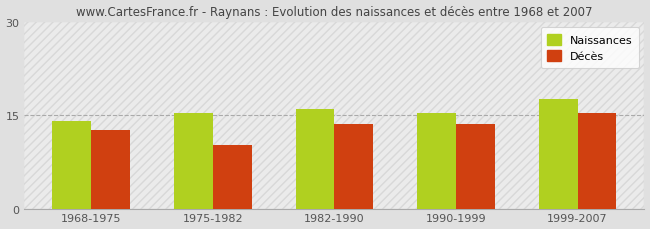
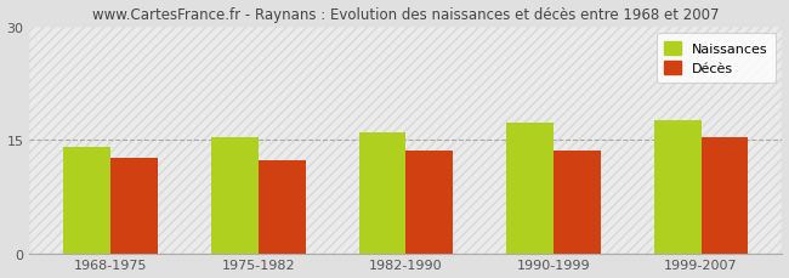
Décès/1975-1982: 10.2 -> 12.3
Naissances/1990-1999: 15.4 -> 17.2
